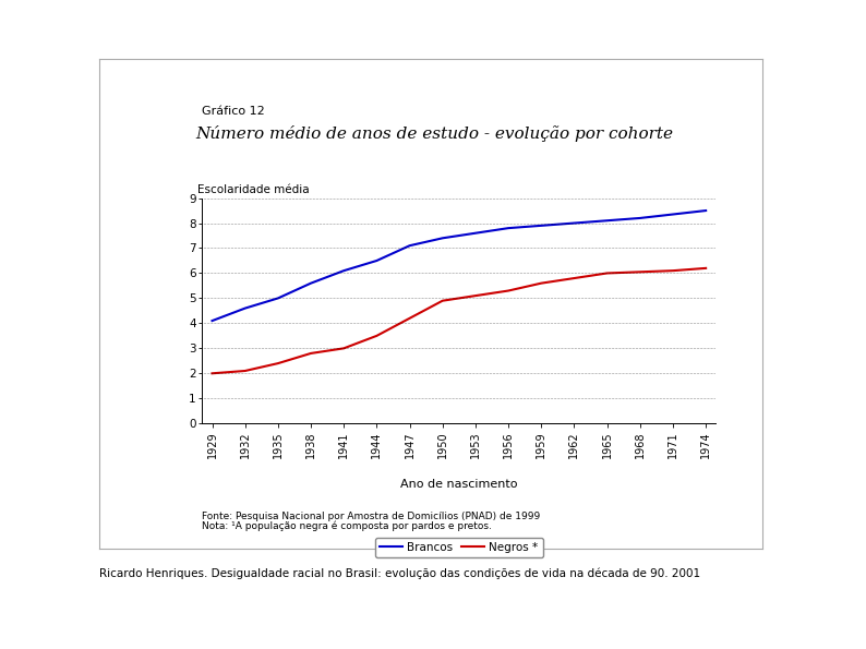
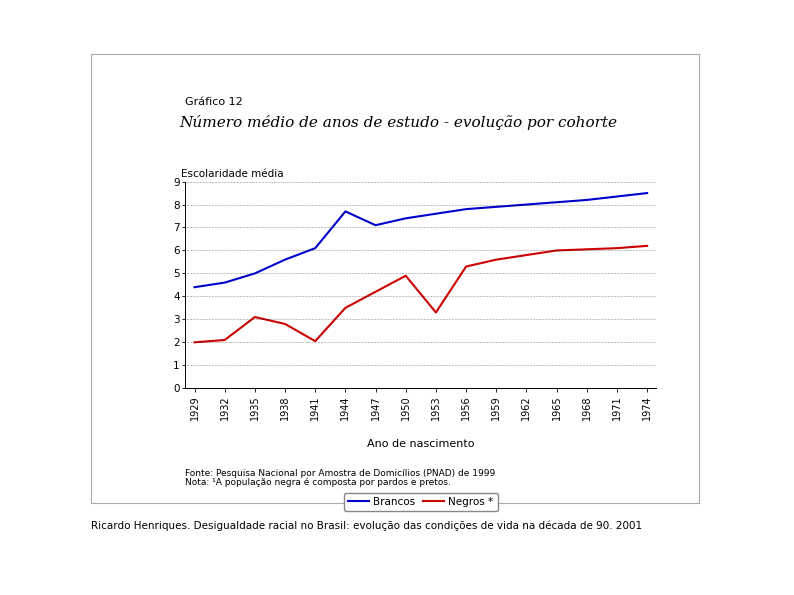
Brancos/1929: 4.10 -> 4.40
Negros */1935: 2.40 -> 3.10
Negros */1941: 3.00 -> 2.05
Brancos/1944: 6.50 -> 7.70
Negros */1953: 5.10 -> 3.30
